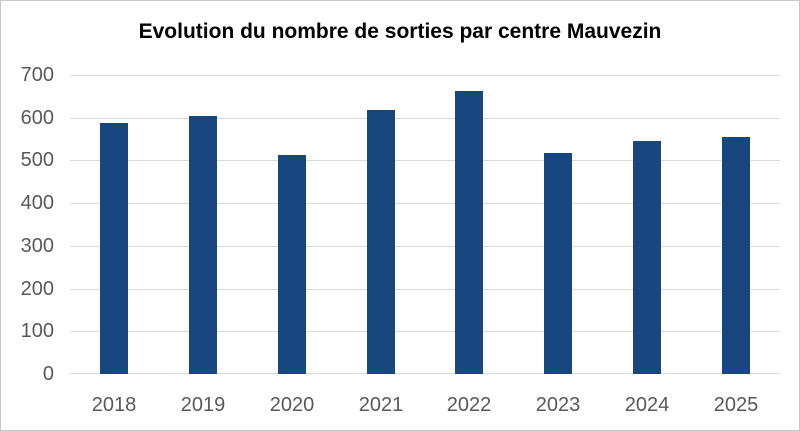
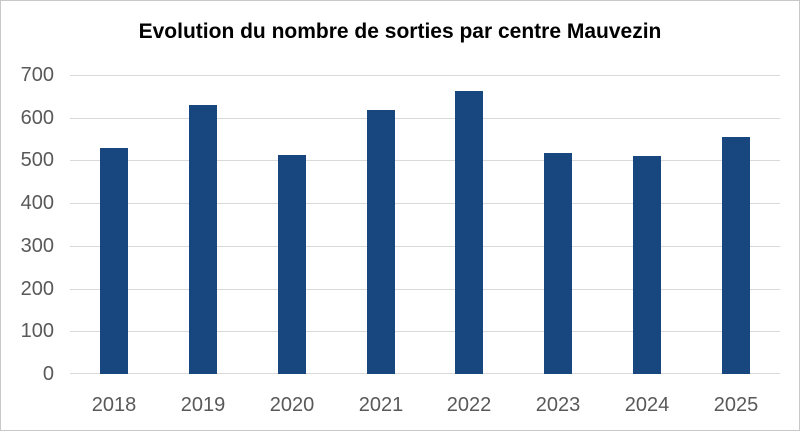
2018: 590 -> 530
2019: 600 -> 630
2024: 540 -> 510
